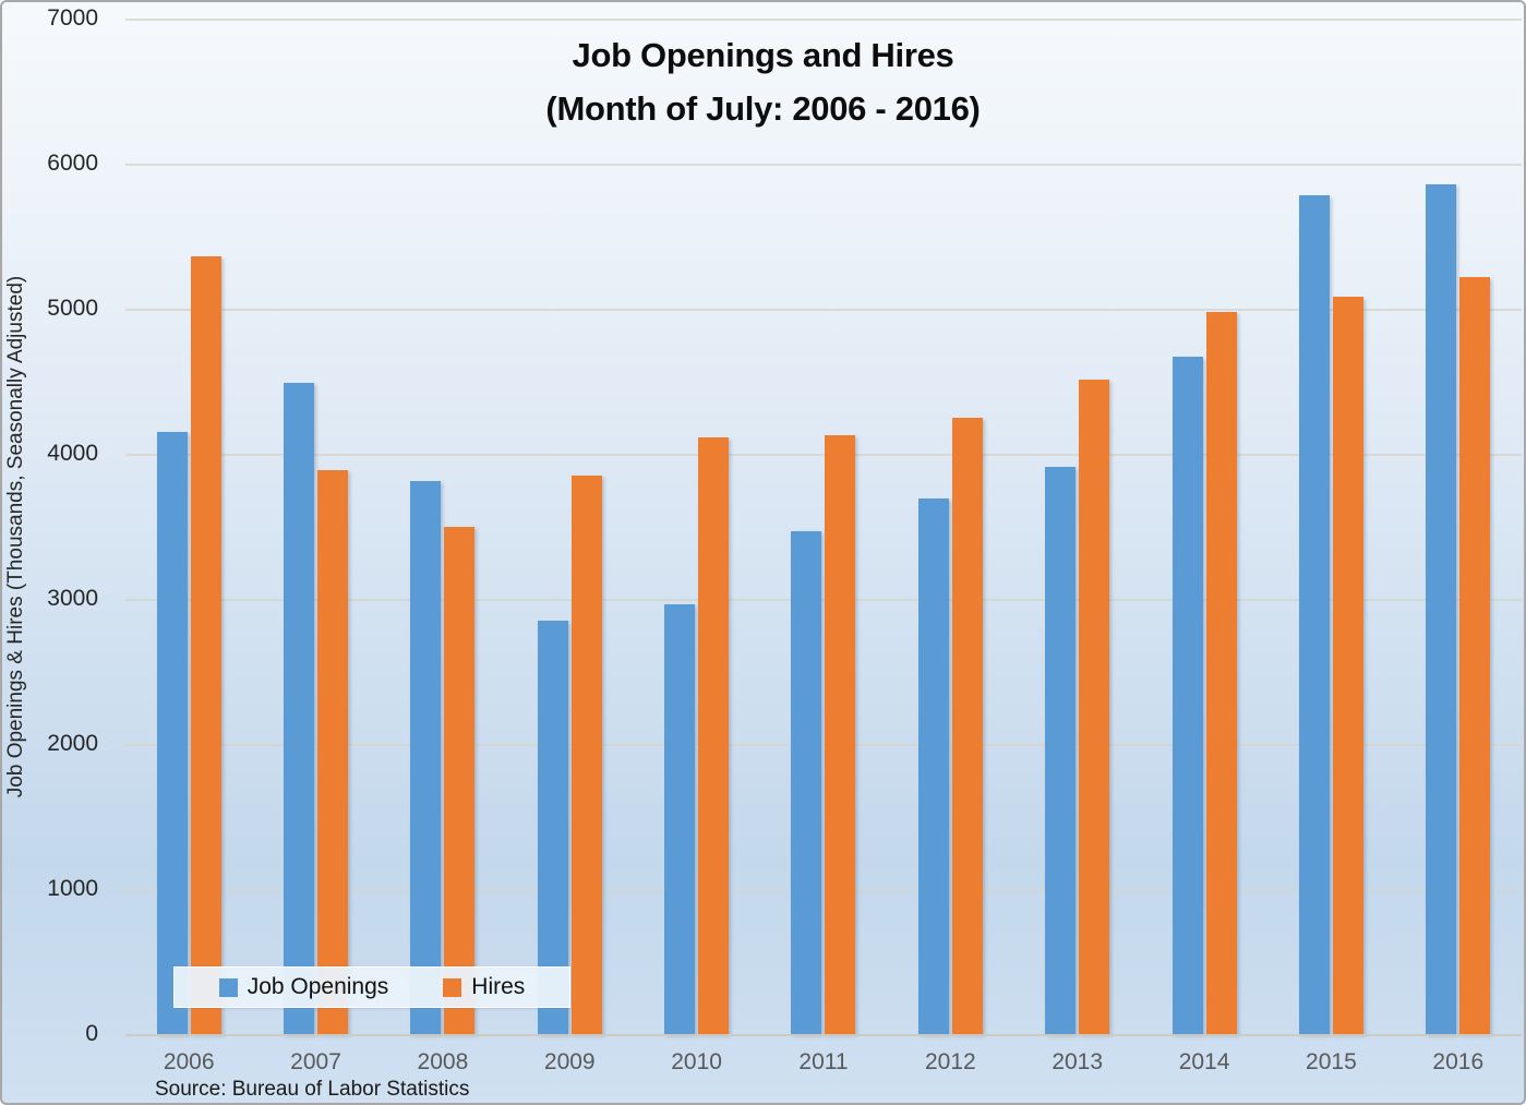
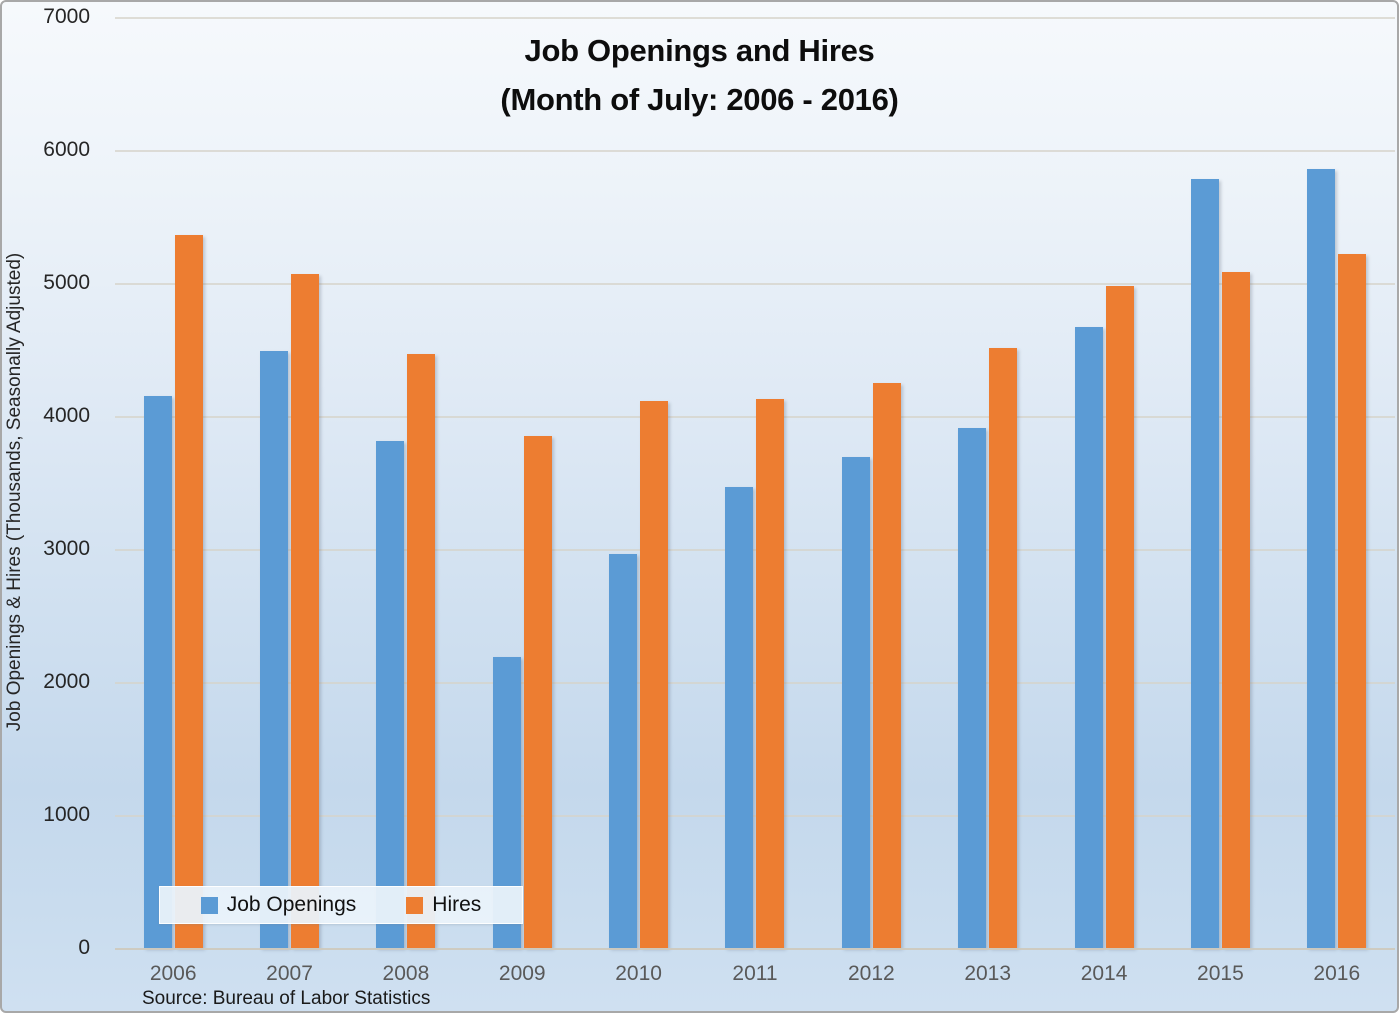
Hires/2007: 3890 -> 5070
Hires/2008: 3500 -> 4470
Job Openings/2009: 2850 -> 2190
